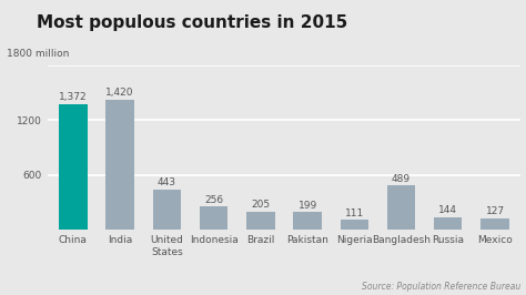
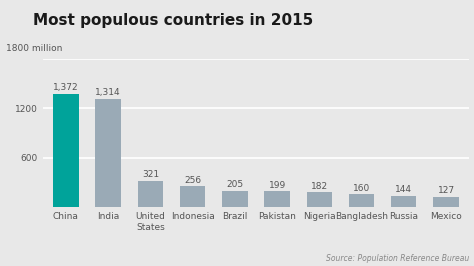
India: 1,420 -> 1,314
United States: 443 -> 321
Nigeria: 111 -> 182
Bangladesh: 489 -> 160
